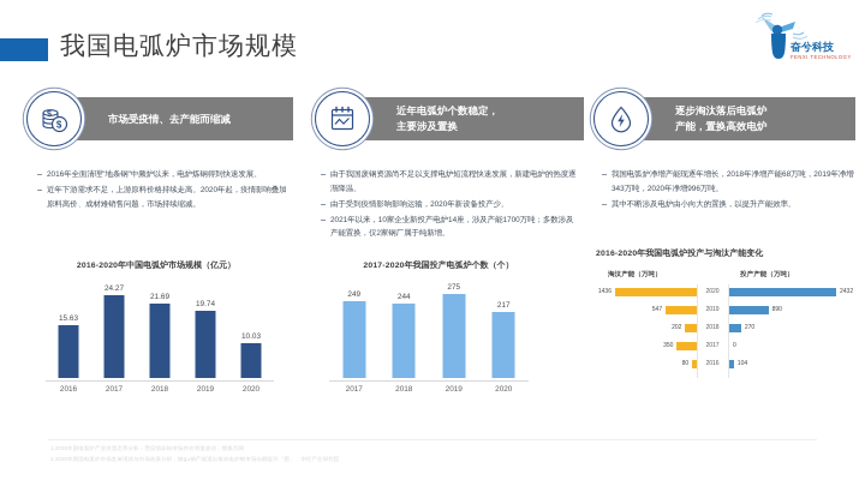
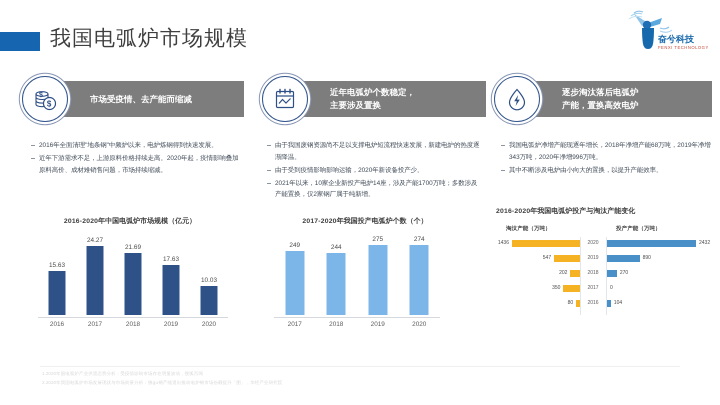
2016-2020年中国电弧炉市场规模（亿元）/2019: 19.74 -> 17.63
2017-2020年我国投产电弧炉个数（个）/2020: 217 -> 274
